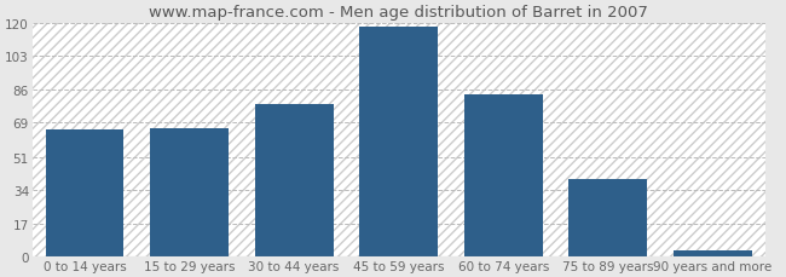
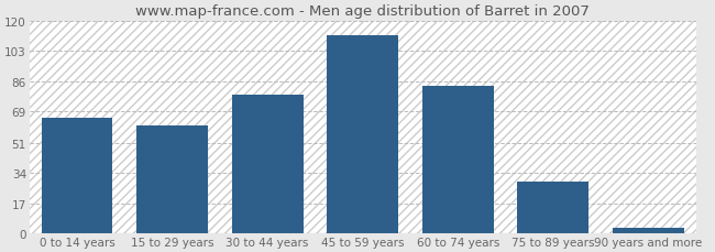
15 to 29 years: 66 -> 61
45 to 59 years: 118 -> 112
75 to 89 years: 40 -> 29
